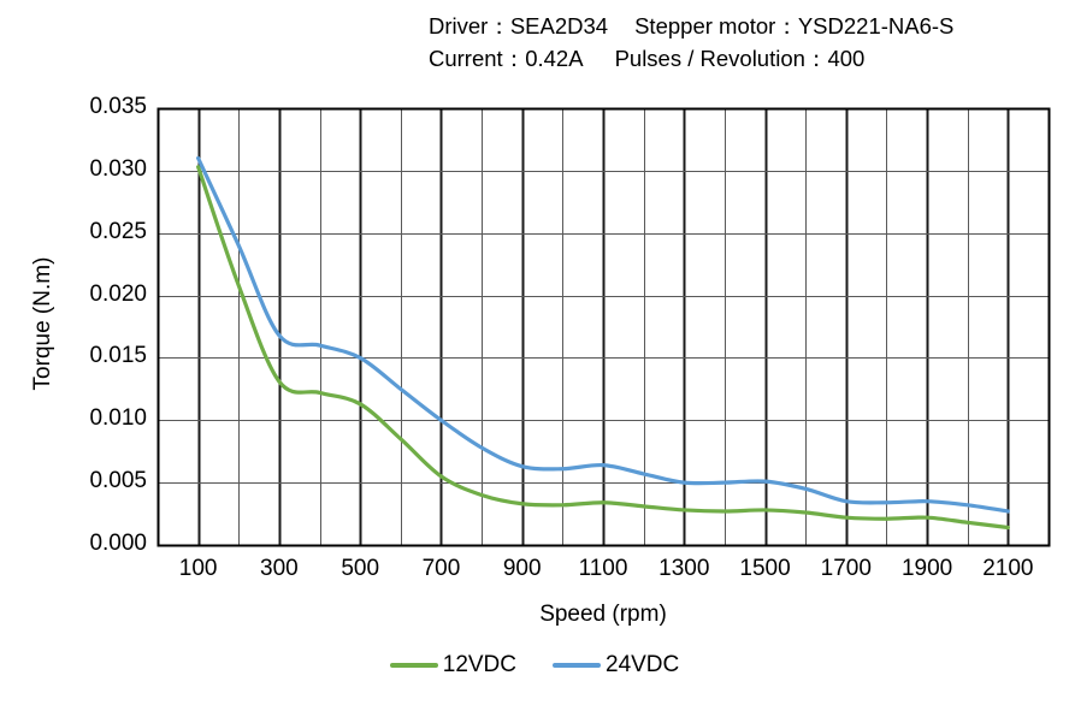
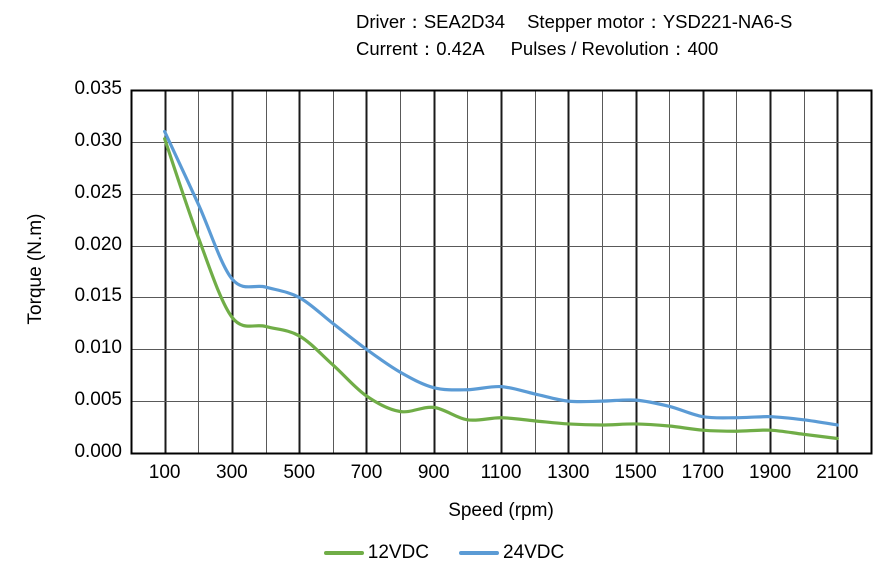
12VDC/900: 0.0033 -> 0.0044
